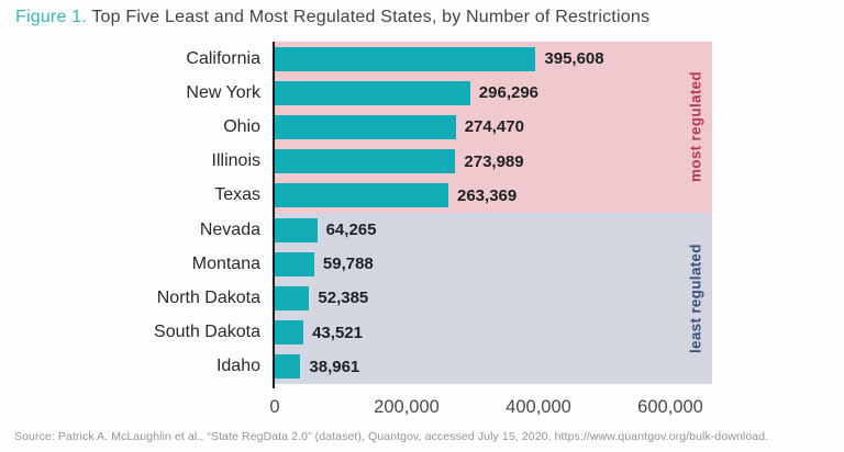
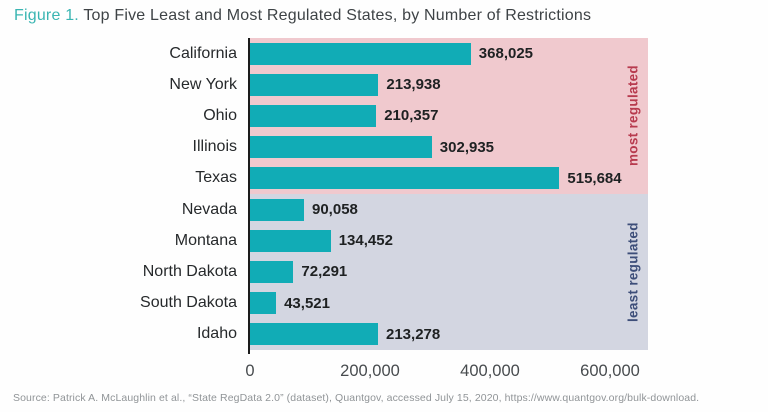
California: 395,608 -> 368,025
New York: 296,296 -> 213,938
Ohio: 274,470 -> 210,357
Illinois: 273,989 -> 302,935
Texas: 263,369 -> 515,684
Nevada: 64,265 -> 90,058
Montana: 59,788 -> 134,452
North Dakota: 52,385 -> 72,291
Idaho: 38,961 -> 213,278
